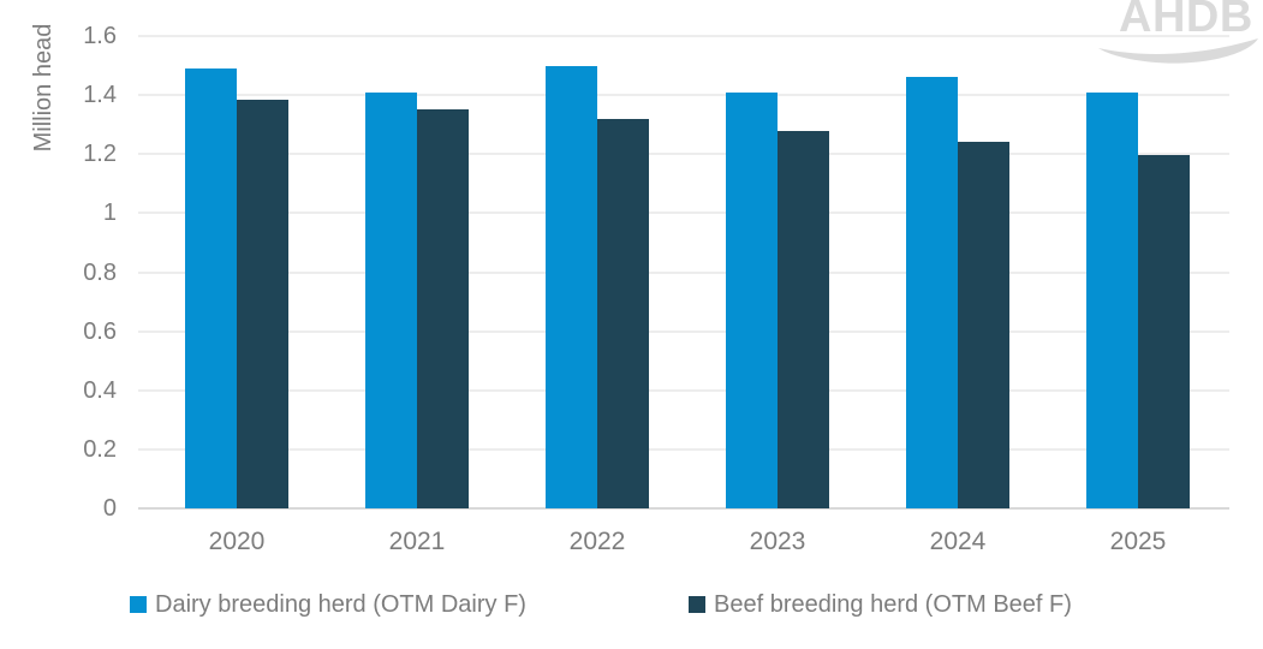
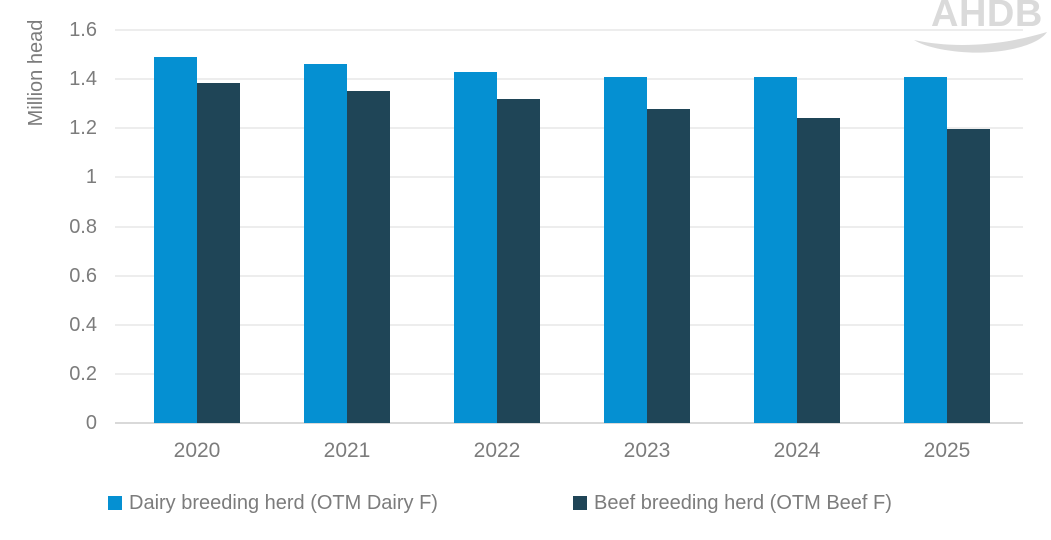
Dairy breeding herd (OTM Dairy F)/2021: 1.41 -> 1.46
Dairy breeding herd (OTM Dairy F)/2022: 1.50 -> 1.43
Dairy breeding herd (OTM Dairy F)/2024: 1.46 -> 1.41
